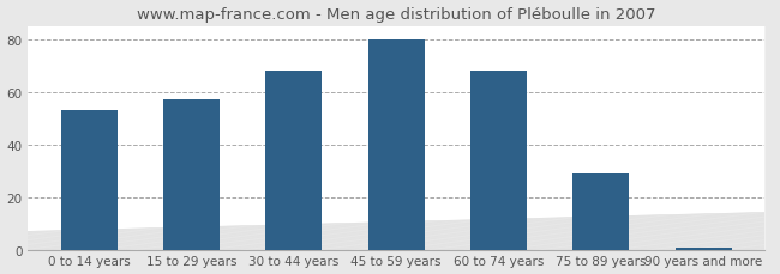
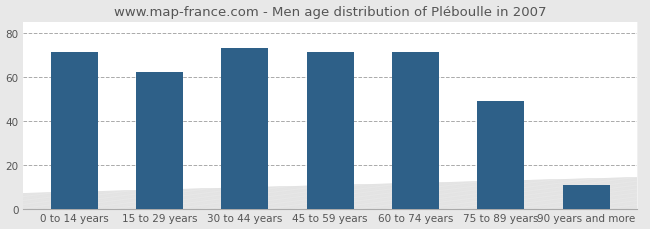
0 to 14 years: 53 -> 71
15 to 29 years: 57 -> 62
30 to 44 years: 68 -> 73
45 to 59 years: 80 -> 71
60 to 74 years: 68 -> 71
75 to 89 years: 29 -> 49
90 years and more: 1 -> 11
